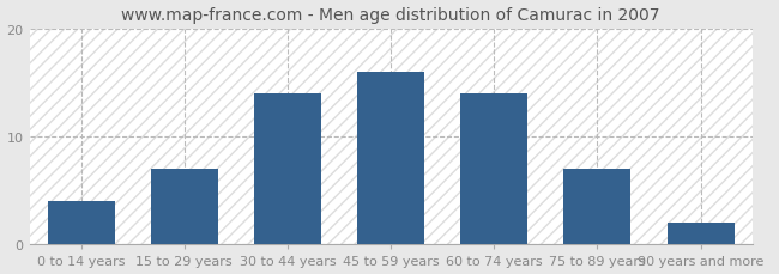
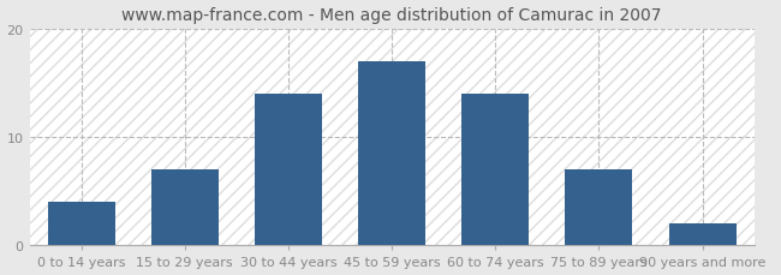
45 to 59 years: 16 -> 17
